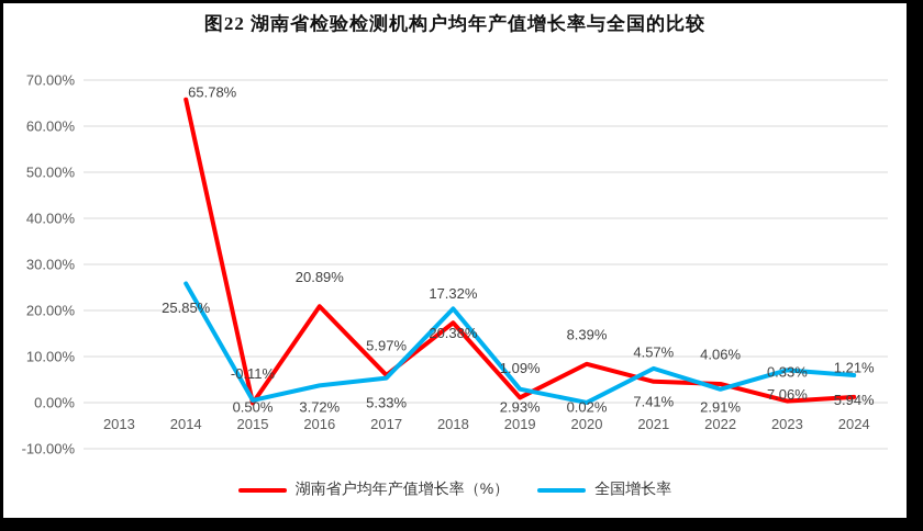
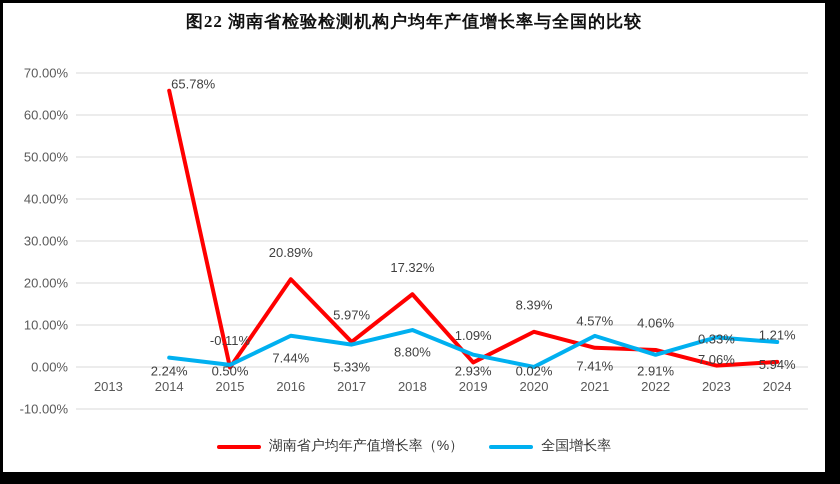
全国增长率/2014: 25.85% -> 2.24%
全国增长率/2016: 3.72% -> 7.44%
全国增长率/2018: 20.38% -> 8.80%
